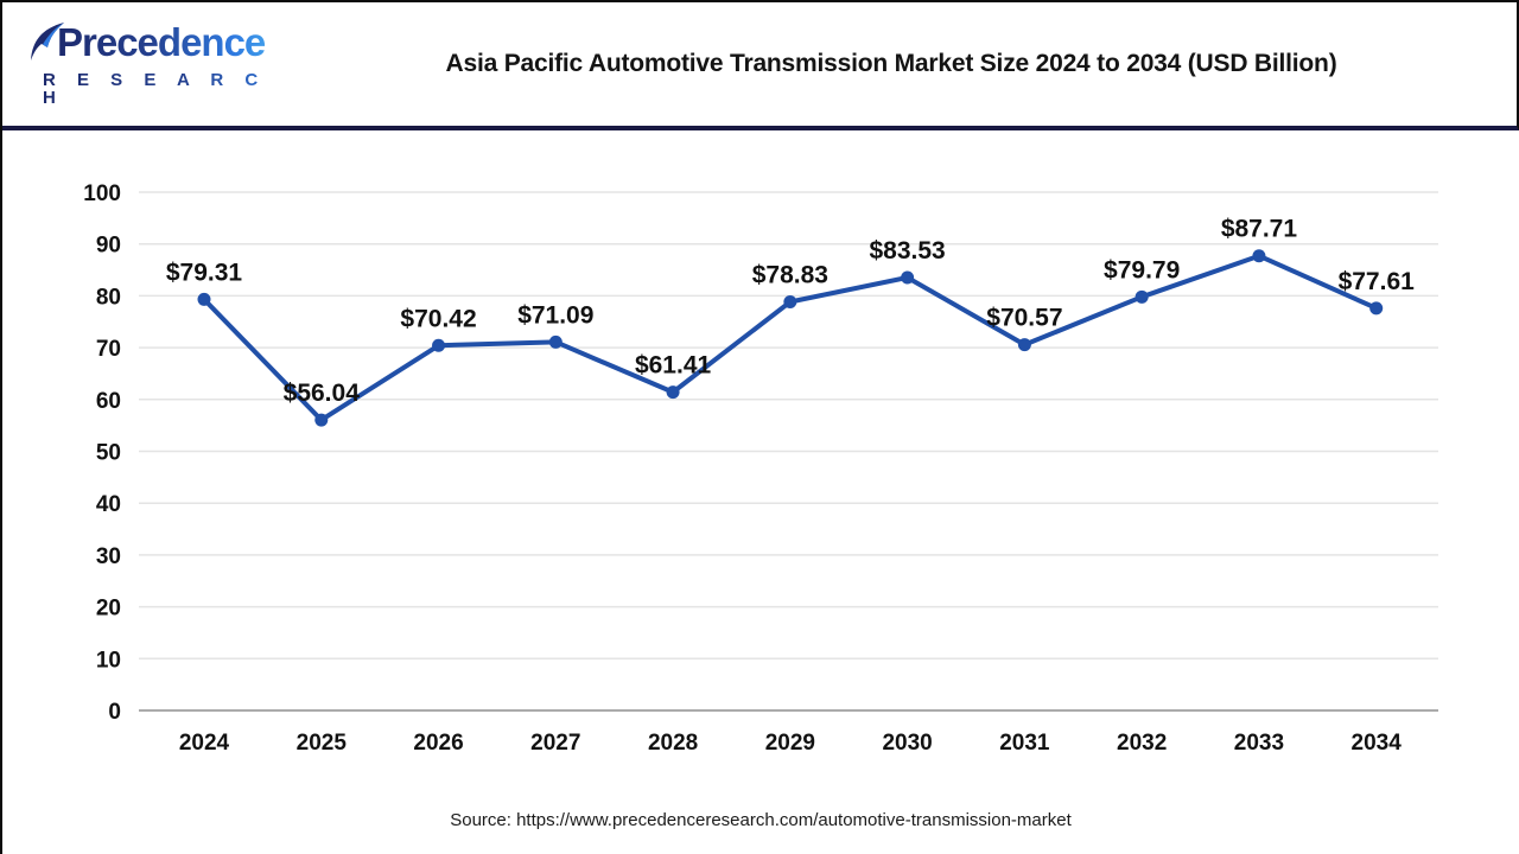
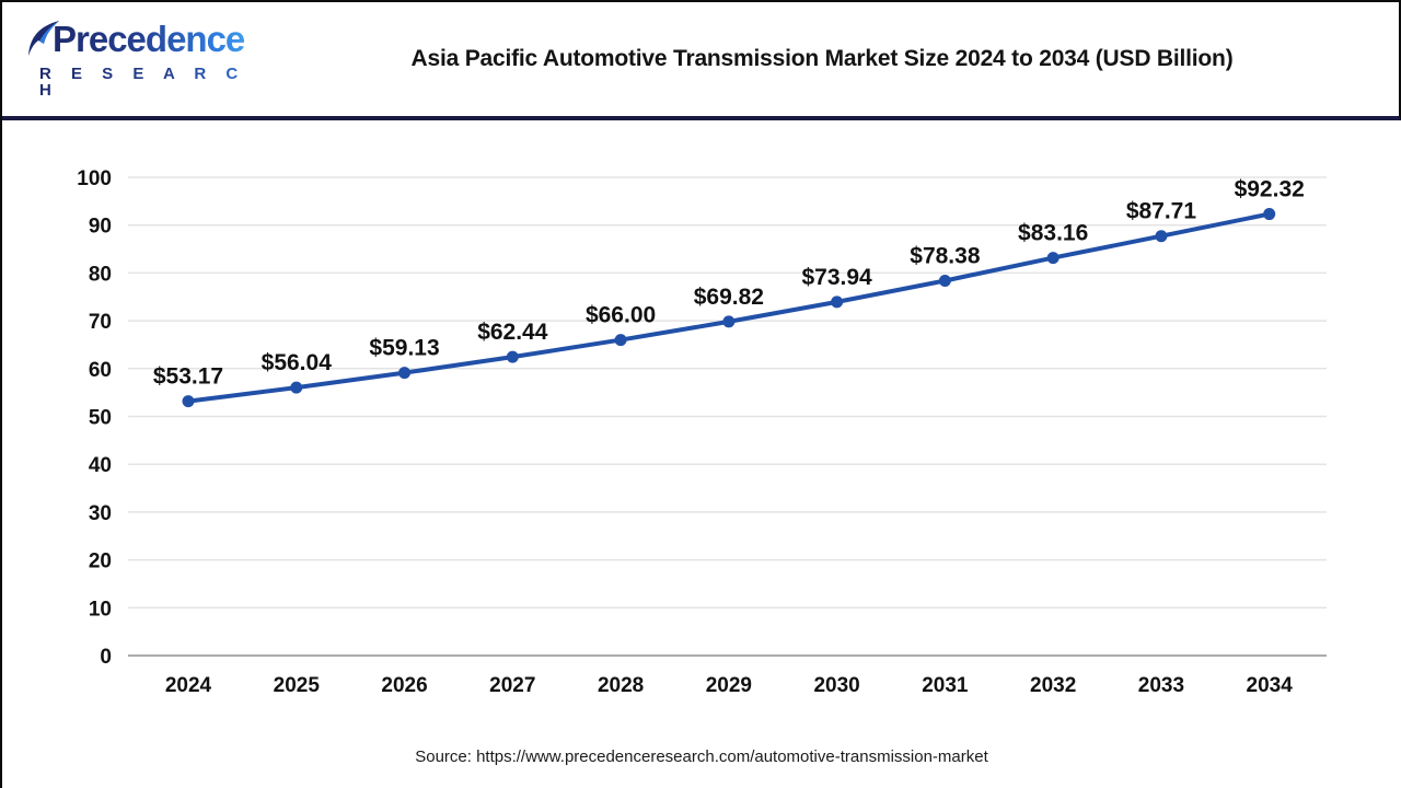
2024: $79.31 -> $53.17
2026: $70.42 -> $59.13
2027: $71.09 -> $62.44
2028: $61.41 -> $66.00
2029: $78.83 -> $69.82
2030: $83.53 -> $73.94
2031: $70.57 -> $78.38
2032: $79.79 -> $83.16
2034: $77.61 -> $92.32
